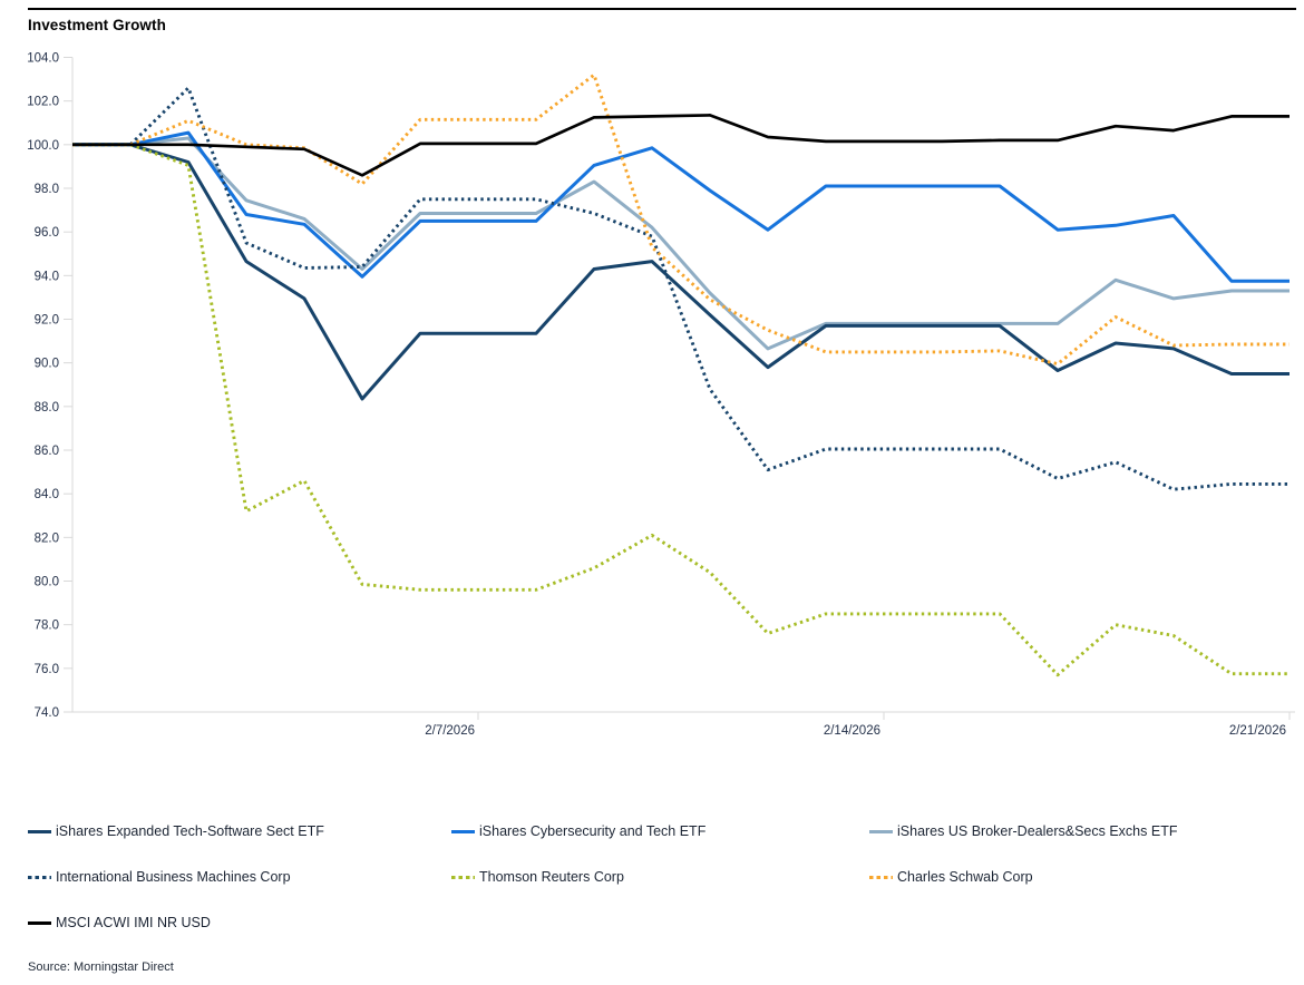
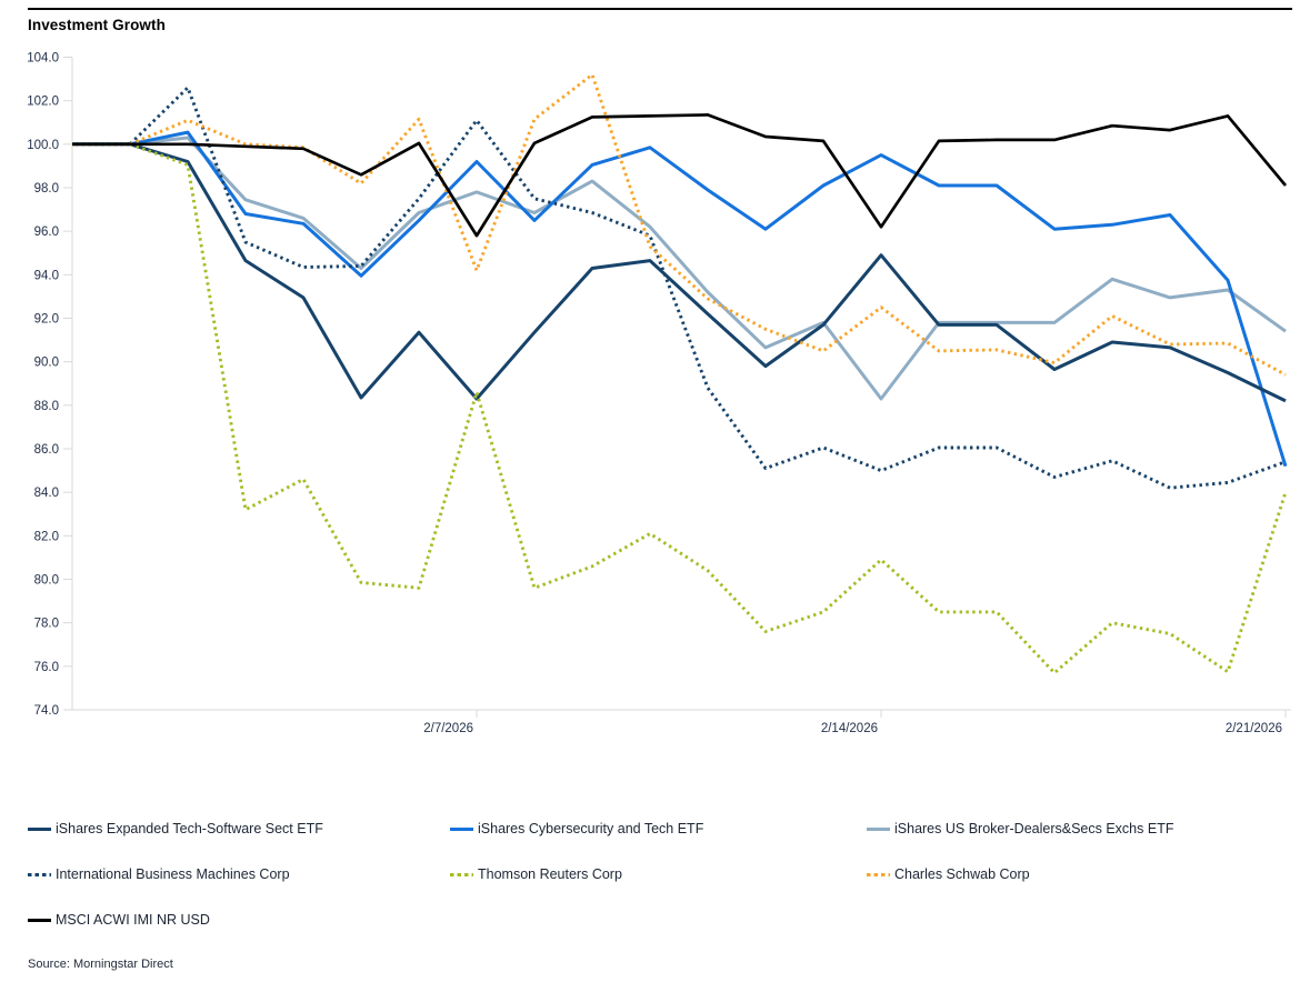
iShares Expanded Tech-Software Sect ETF/2/7/2026: 91.3 -> 88.3
iShares Cybersecurity and Tech ETF/2/7/2026: 96.5 -> 99.2
iShares US Broker-Dealers&Secs Exchs ETF/2/7/2026: 96.8 -> 97.8
International Business Machines Corp/2/7/2026: 97.5 -> 101.1
Thomson Reuters Corp/2/7/2026: 79.6 -> 88.6
Charles Schwab Corp/2/7/2026: 101.2 -> 94.2
MSCI ACWI IMI NR USD/2/7/2026: 100.0 -> 95.8
iShares Expanded Tech-Software Sect ETF/2/14/2026: 91.7 -> 94.9
iShares Cybersecurity and Tech ETF/2/14/2026: 98.1 -> 99.5
iShares US Broker-Dealers&Secs Exchs ETF/2/14/2026: 91.8 -> 88.3
International Business Machines Corp/2/14/2026: 86.0 -> 85.0
Thomson Reuters Corp/2/14/2026: 78.5 -> 80.9
Charles Schwab Corp/2/14/2026: 90.5 -> 92.5
MSCI ACWI IMI NR USD/2/14/2026: 100.2 -> 96.2
iShares Expanded Tech-Software Sect ETF/2/21/2026: 89.5 -> 88.2
iShares Cybersecurity and Tech ETF/2/21/2026: 93.8 -> 85.2
iShares US Broker-Dealers&Secs Exchs ETF/2/21/2026: 93.3 -> 91.4
International Business Machines Corp/2/21/2026: 84.5 -> 85.4
Thomson Reuters Corp/2/21/2026: 75.8 -> 84.0
Charles Schwab Corp/2/21/2026: 90.8 -> 89.4
MSCI ACWI IMI NR USD/2/21/2026: 101.3 -> 98.1
